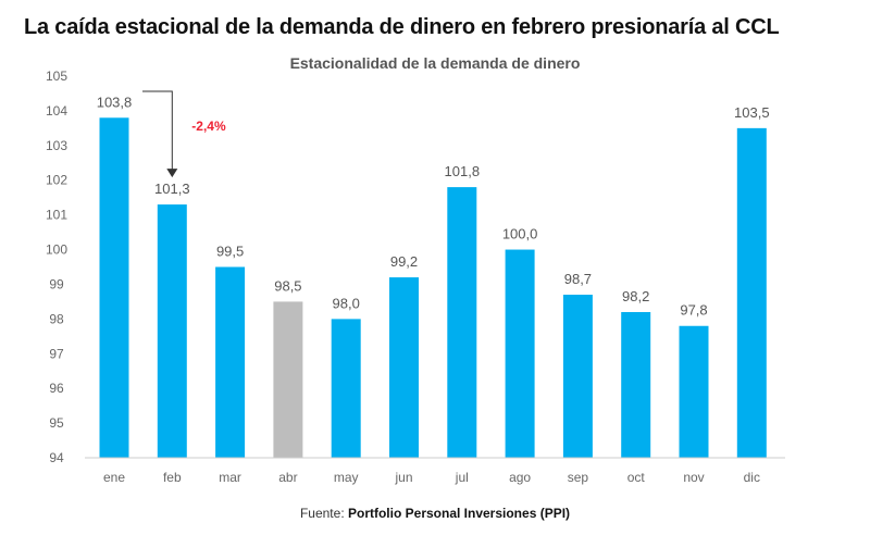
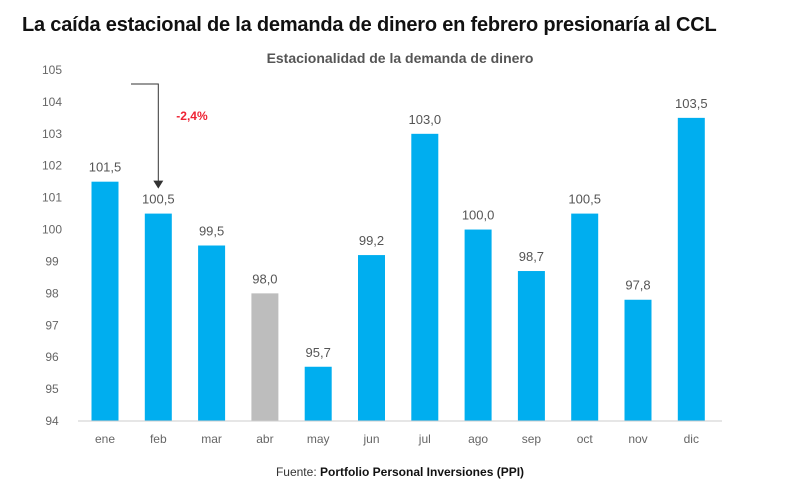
ene: 103,8 -> 101,5
feb: 101,3 -> 100,5
abr: 98,5 -> 98,0
may: 98,0 -> 95,7
jul: 101,8 -> 103,0
oct: 98,2 -> 100,5
